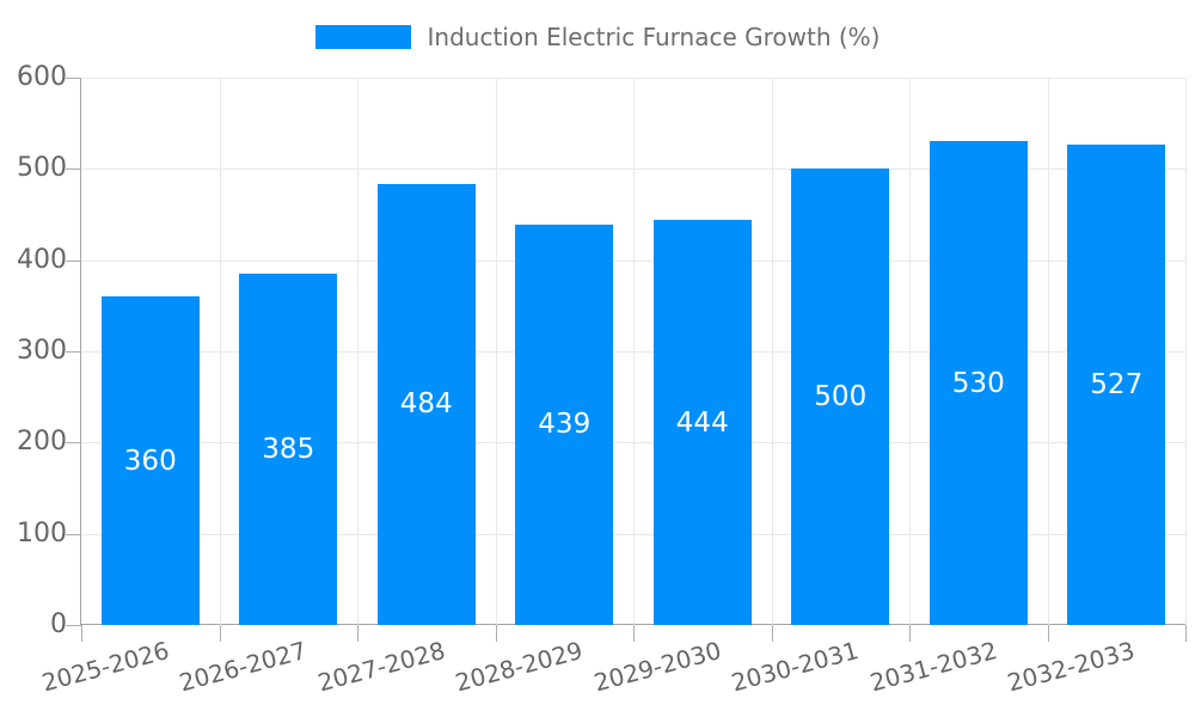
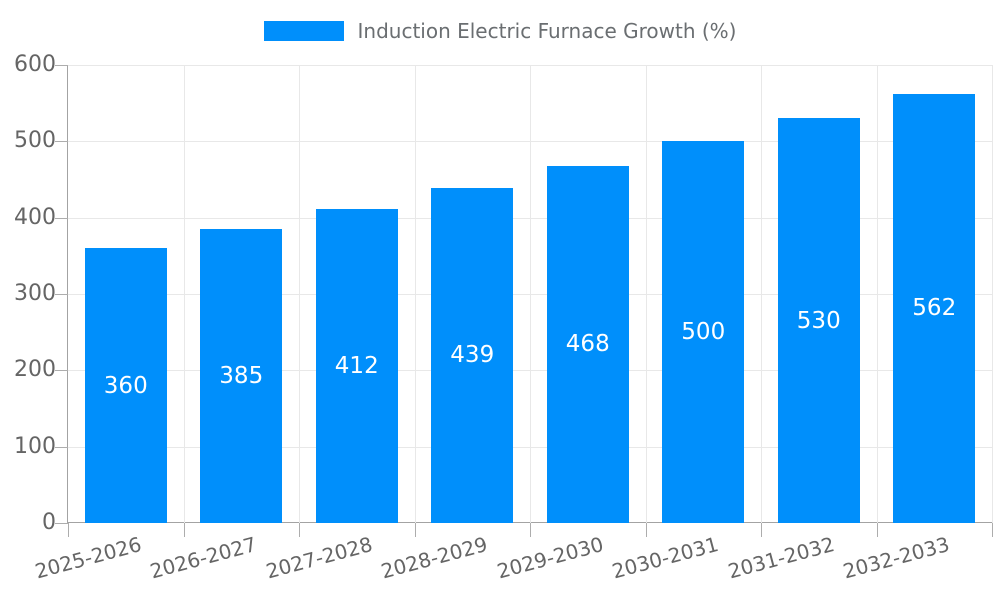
2027-2028: 484 -> 412
2029-2030: 444 -> 468
2032-2033: 527 -> 562
